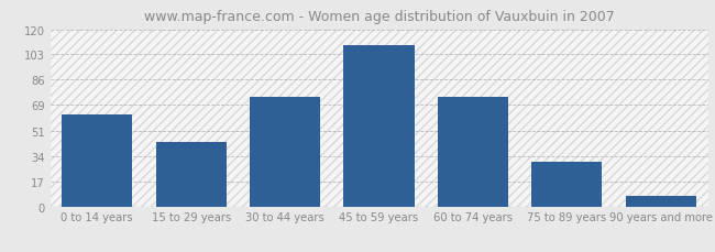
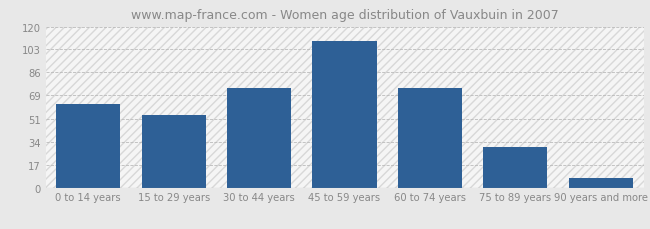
15 to 29 years: 44 -> 54
